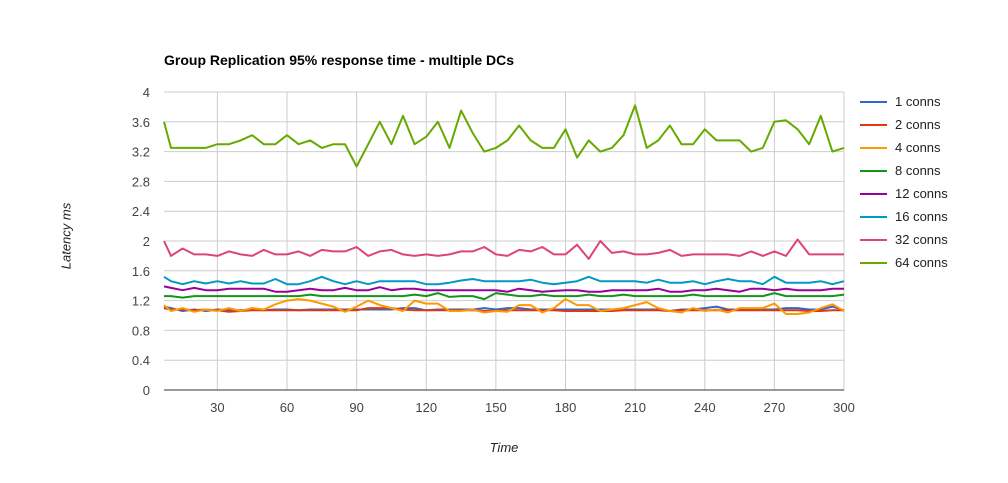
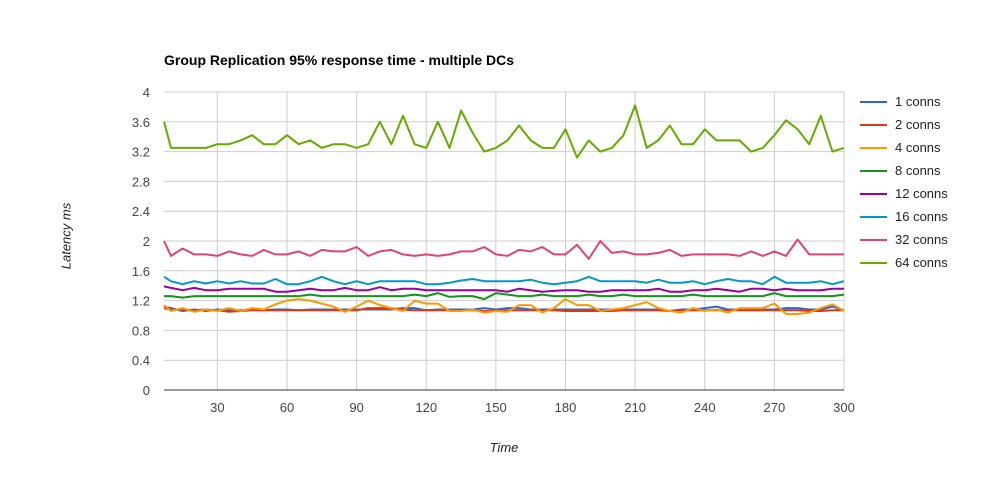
64 conns/90: 3.0 -> 3.2
64 conns/120: 3.4 -> 3.2
64 conns/270: 3.6 -> 3.4
